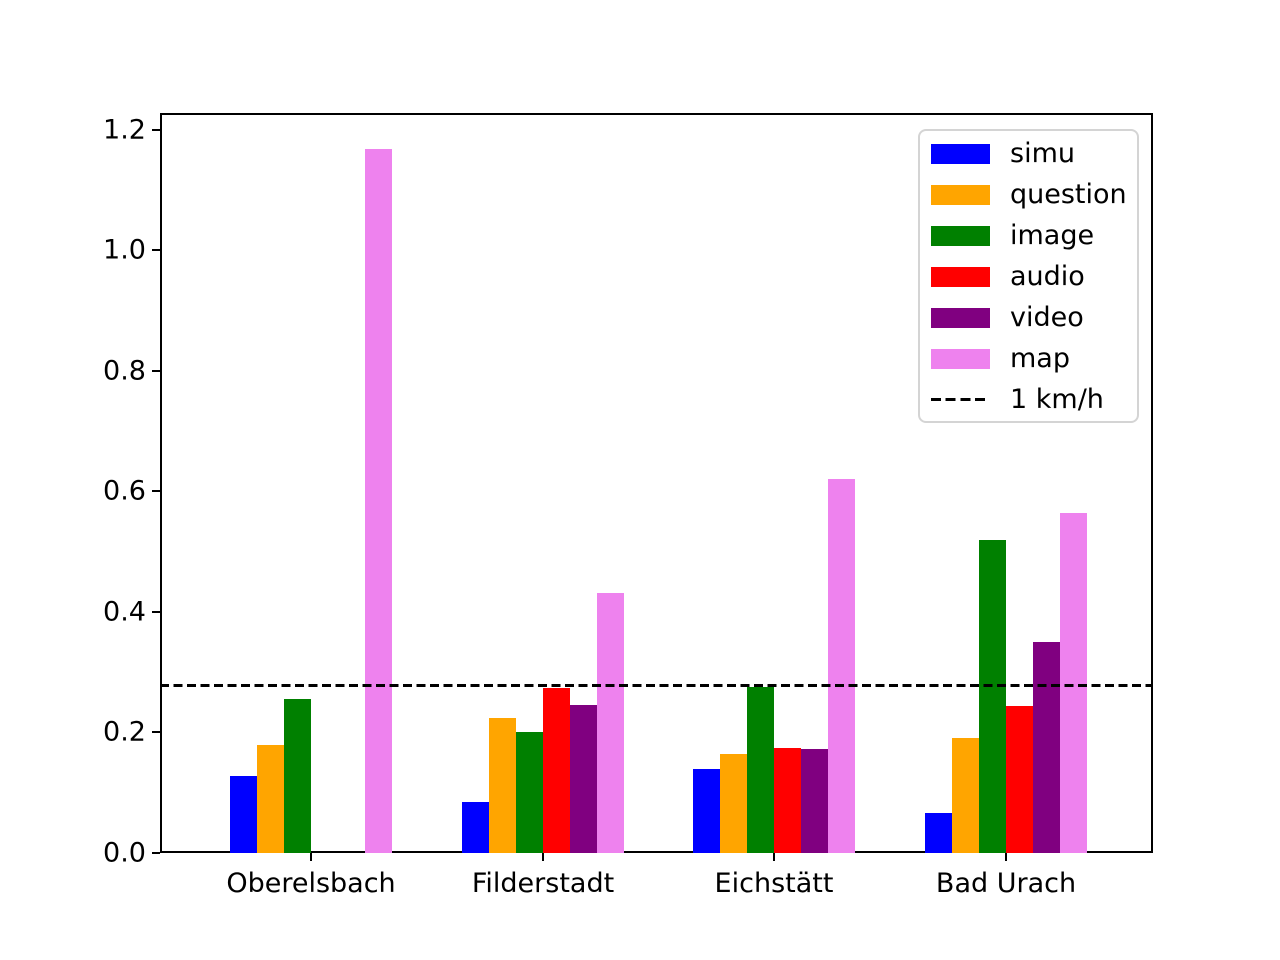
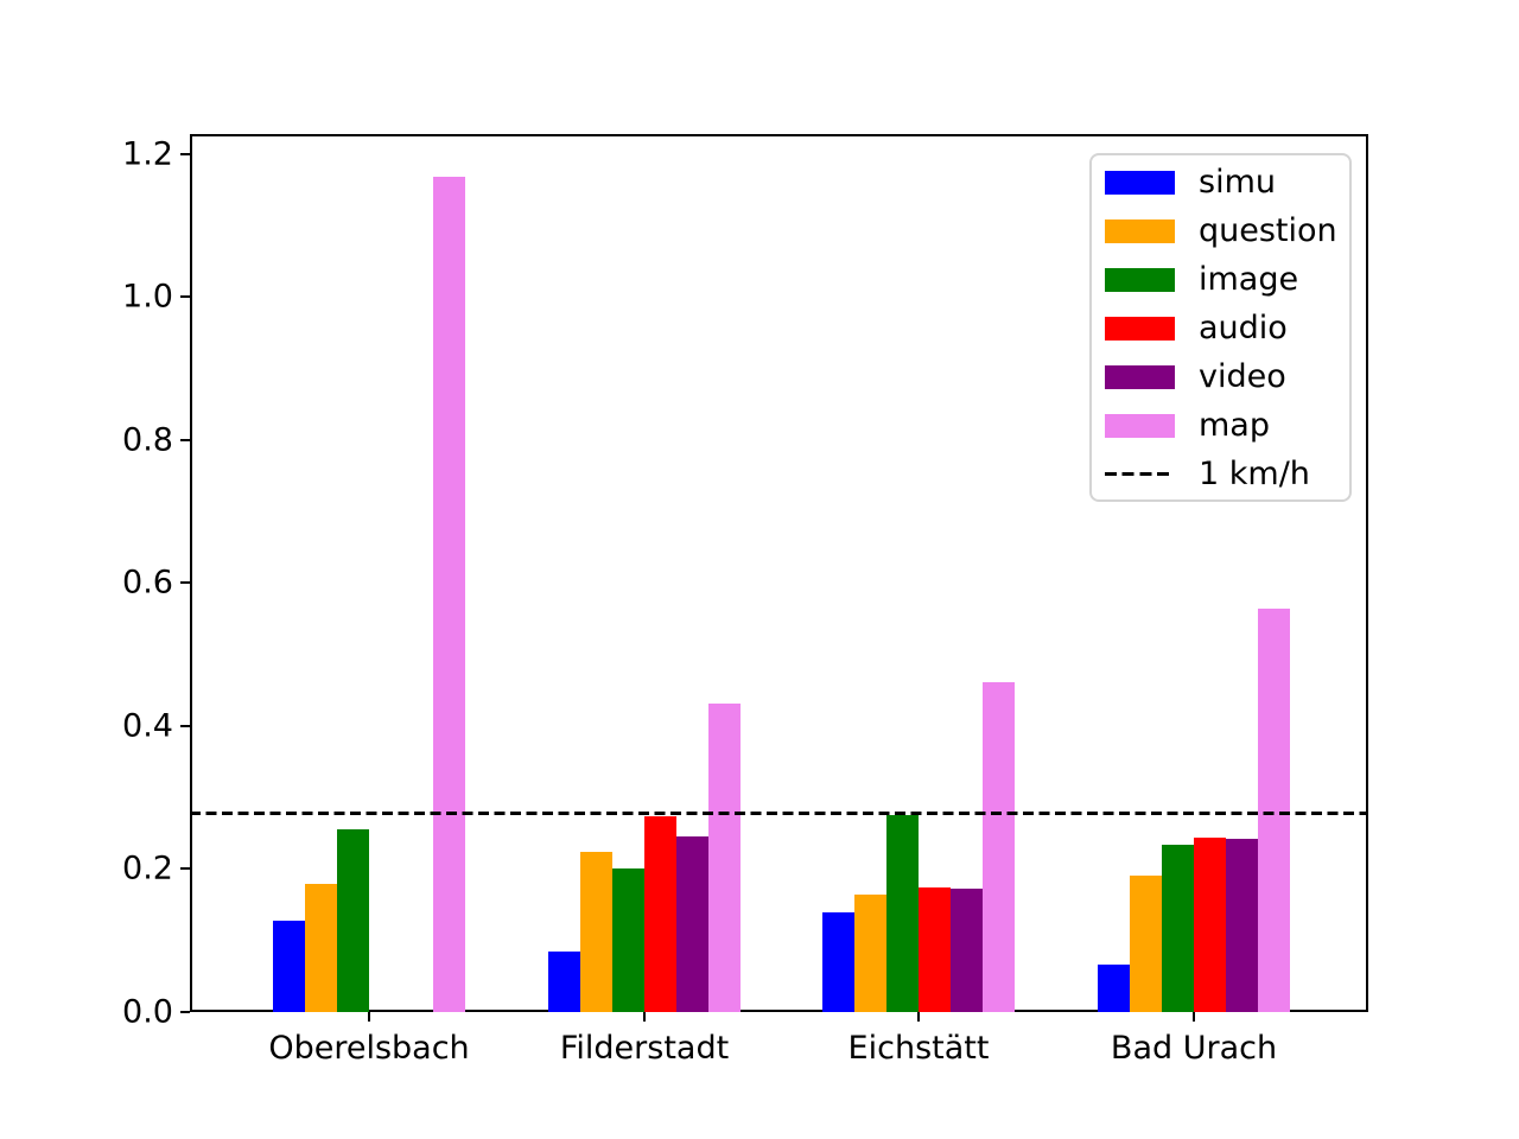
map/Eichstätt: 0.62 -> 0.46
image/Bad Urach: 0.52 -> 0.23
video/Bad Urach: 0.35 -> 0.24
